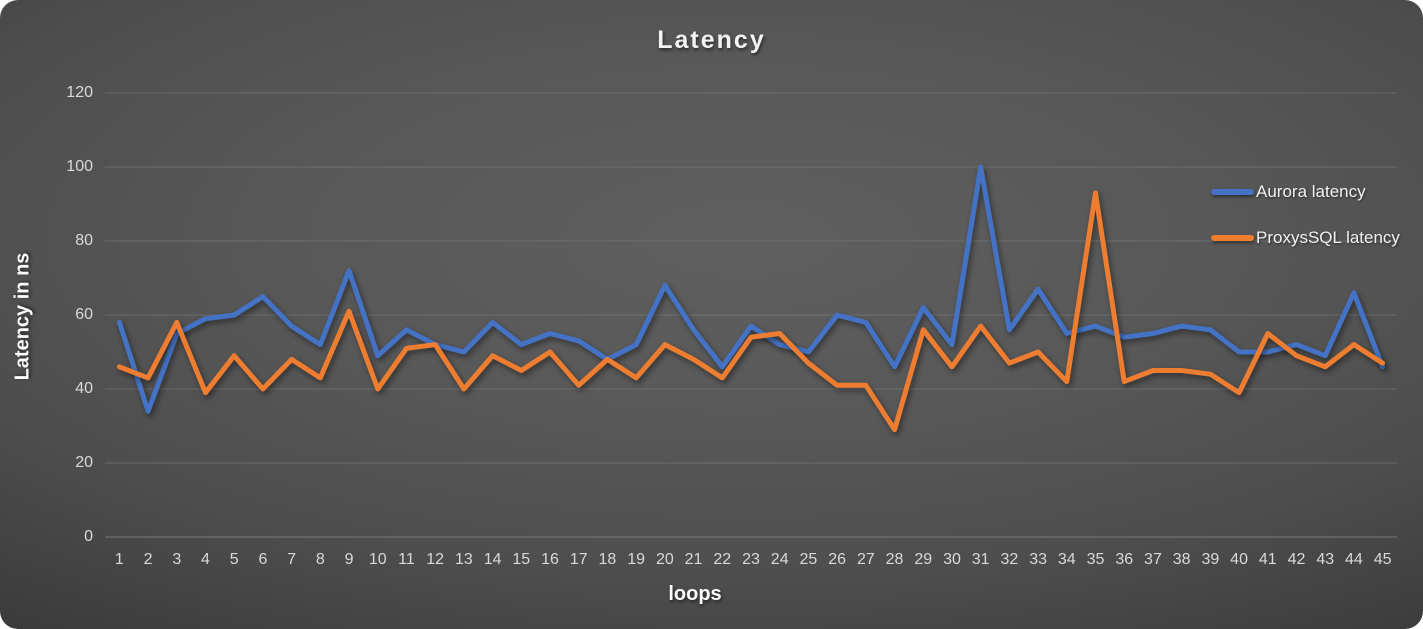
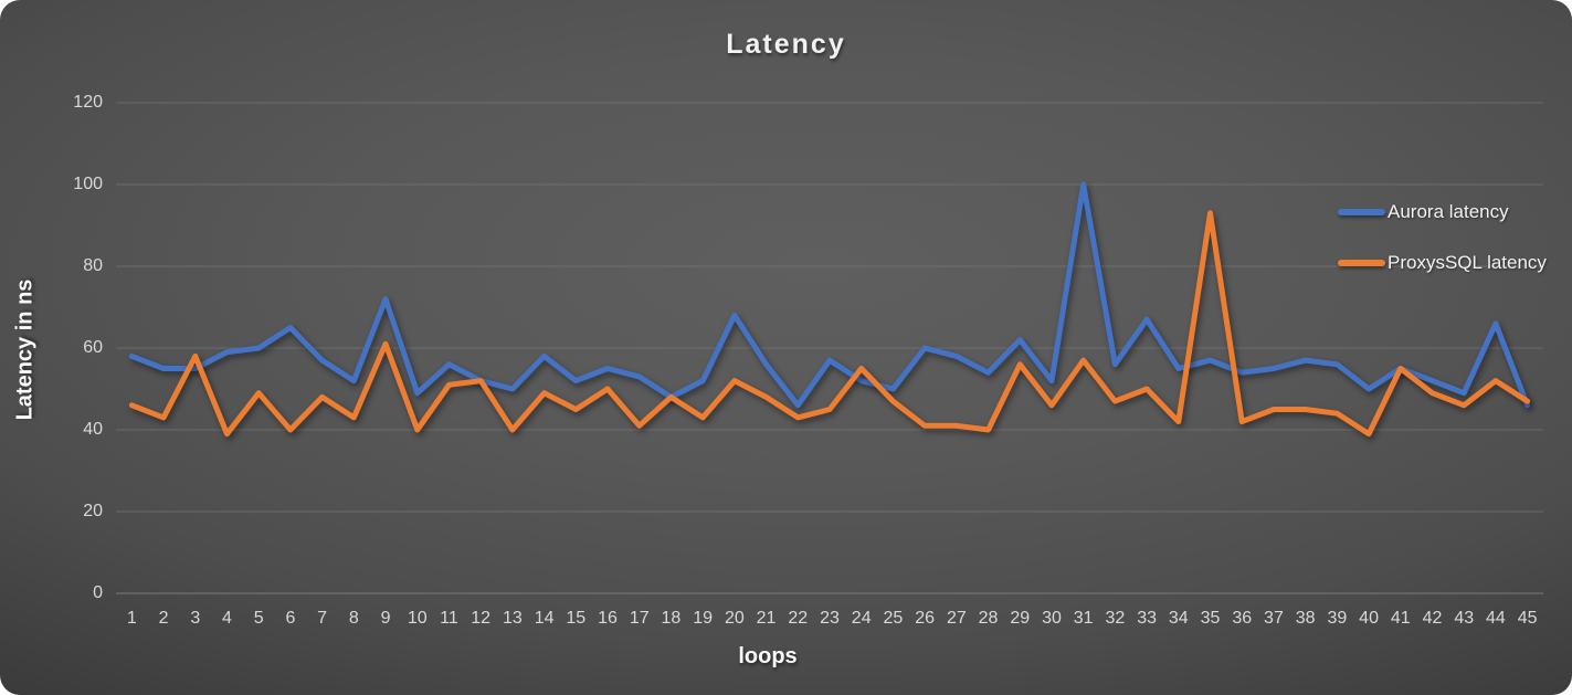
Aurora latency/2: 34 -> 55
ProxysSQL latency/23: 54 -> 45
Aurora latency/28: 46 -> 54
ProxysSQL latency/28: 29 -> 40
Aurora latency/41: 50 -> 55
